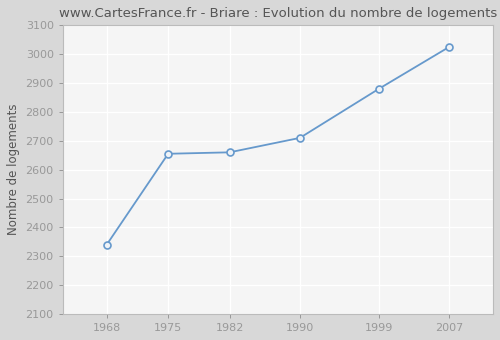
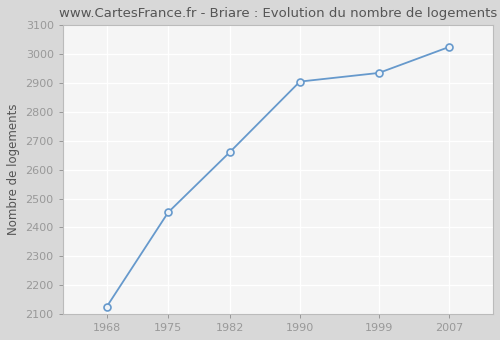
1968: 2340 -> 2125
1975: 2655 -> 2452
1990: 2710 -> 2905
1999: 2880 -> 2935
